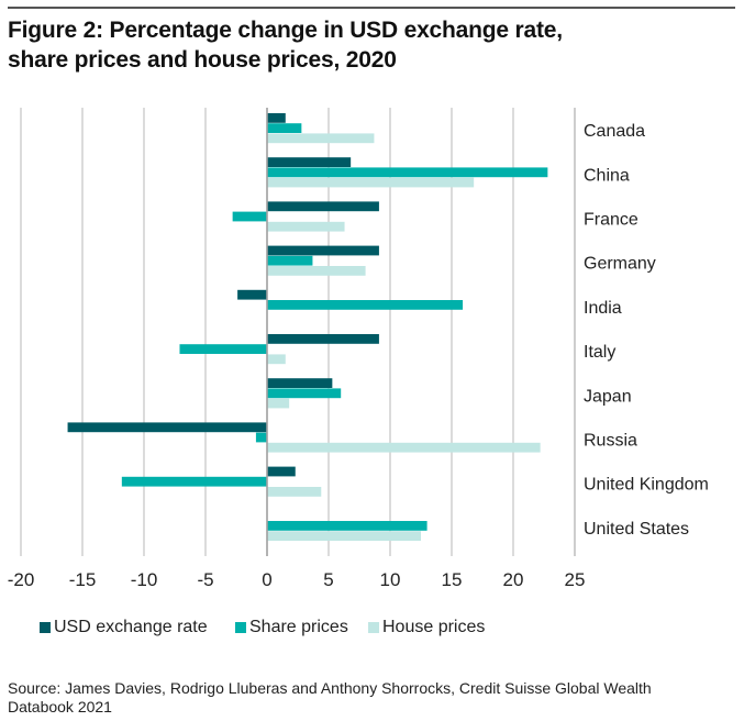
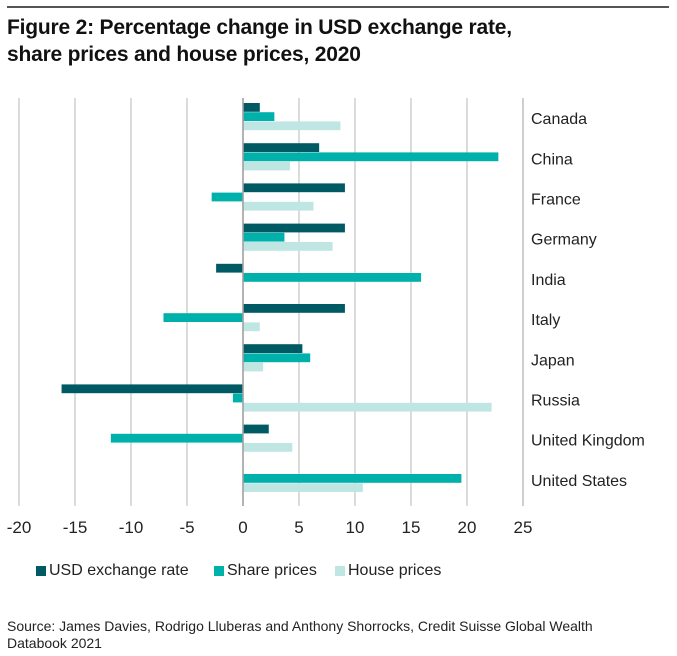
House prices/China: 16.8 -> 4.2
Share prices/United States: 13.0 -> 19.5
House prices/United States: 12.5 -> 10.7
